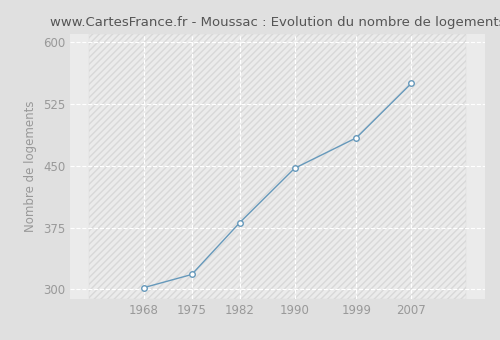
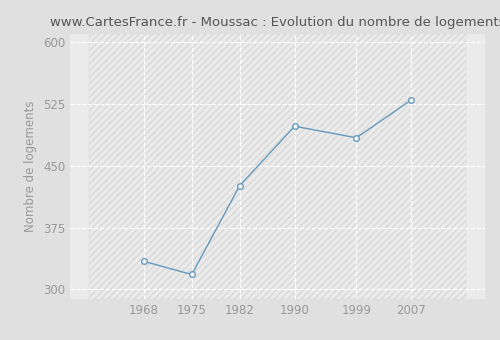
1968: 302 -> 334
1982: 381 -> 426
1990: 447 -> 498
2007: 550 -> 530
